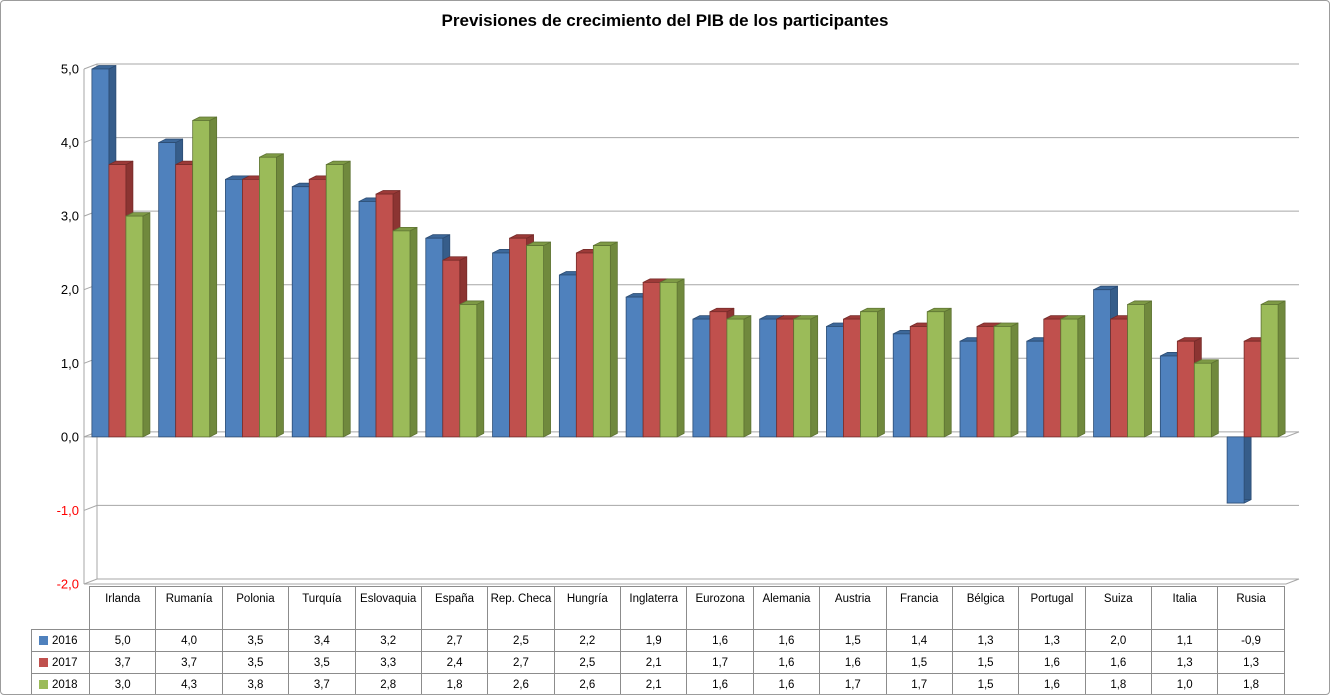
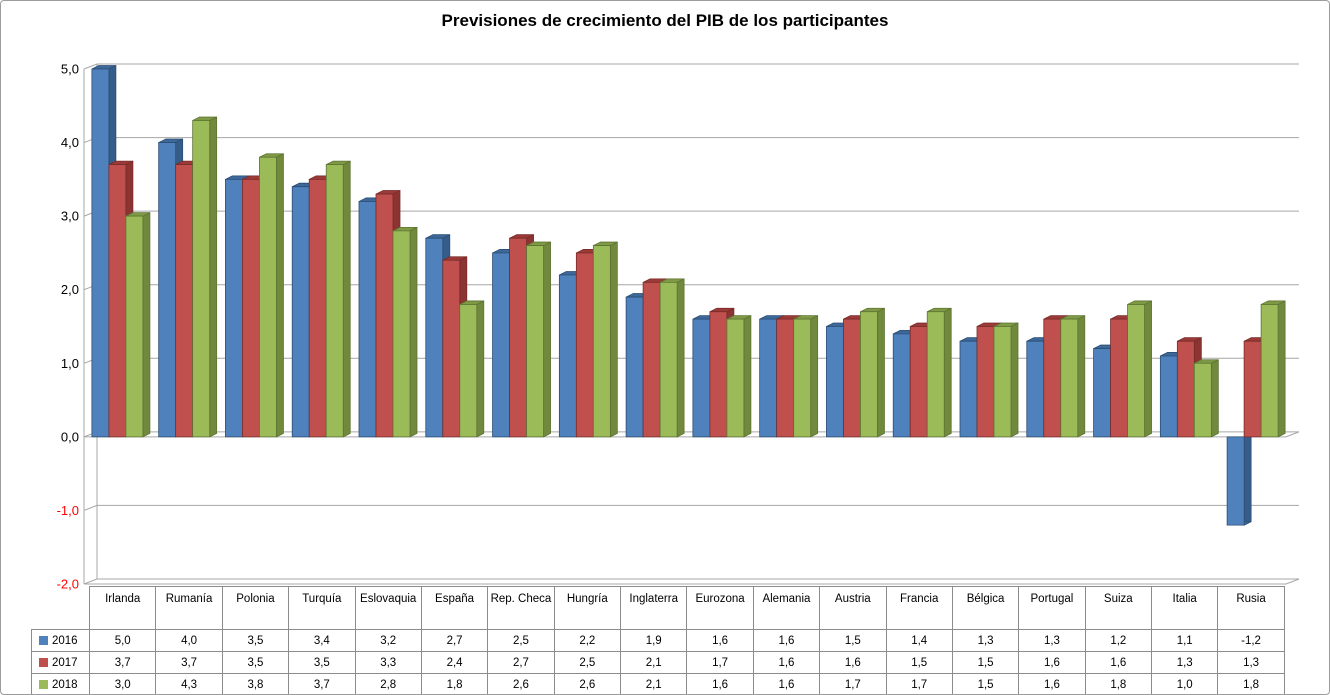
2016/Suiza: 2,0 -> 1,2
2016/Rusia: -0,9 -> -1,2
